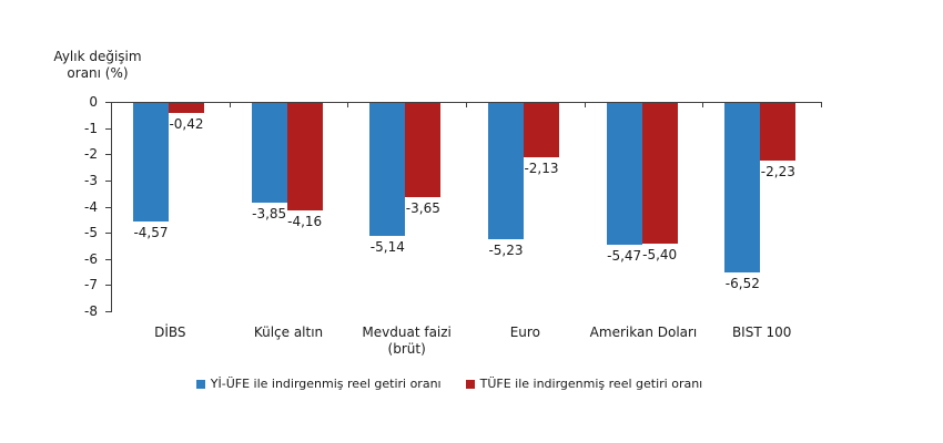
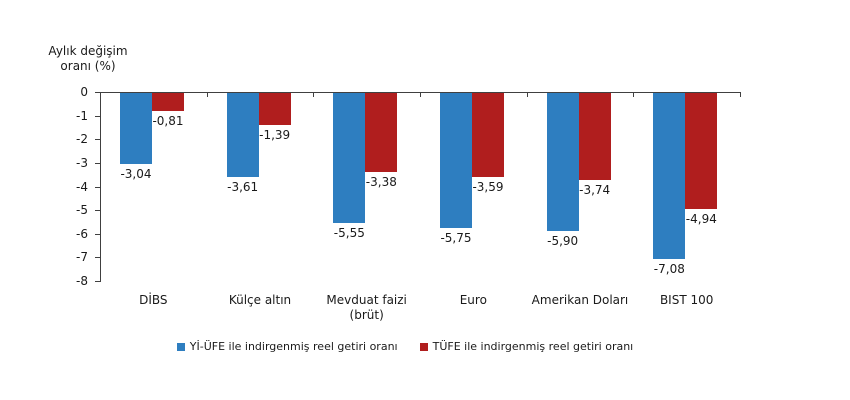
Yİ-ÜFE ile indirgenmiş reel getiri oranı/DİBS: -4,57 -> -3,04
TÜFE ile indirgenmiş reel getiri oranı/DİBS: -0,42 -> -0,81
Yİ-ÜFE ile indirgenmiş reel getiri oranı/Külçe altın: -3,85 -> -3,61
TÜFE ile indirgenmiş reel getiri oranı/Külçe altın: -4,16 -> -1,39
Yİ-ÜFE ile indirgenmiş reel getiri oranı/Mevduat faizi (brüt): -5,14 -> -5,55
TÜFE ile indirgenmiş reel getiri oranı/Mevduat faizi (brüt): -3,65 -> -3,38
Yİ-ÜFE ile indirgenmiş reel getiri oranı/Euro: -5,23 -> -5,75
TÜFE ile indirgenmiş reel getiri oranı/Euro: -2,13 -> -3,59
Yİ-ÜFE ile indirgenmiş reel getiri oranı/Amerikan Doları: -5,47 -> -5,90
TÜFE ile indirgenmiş reel getiri oranı/Amerikan Doları: -5,40 -> -3,74
Yİ-ÜFE ile indirgenmiş reel getiri oranı/BIST 100: -6,52 -> -7,08
TÜFE ile indirgenmiş reel getiri oranı/BIST 100: -2,23 -> -4,94
